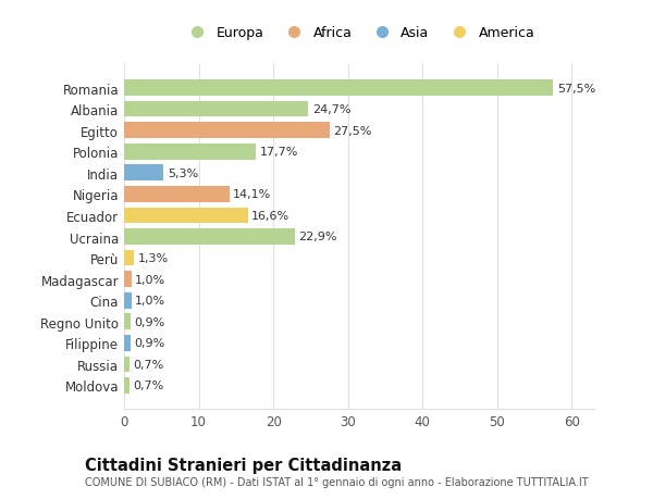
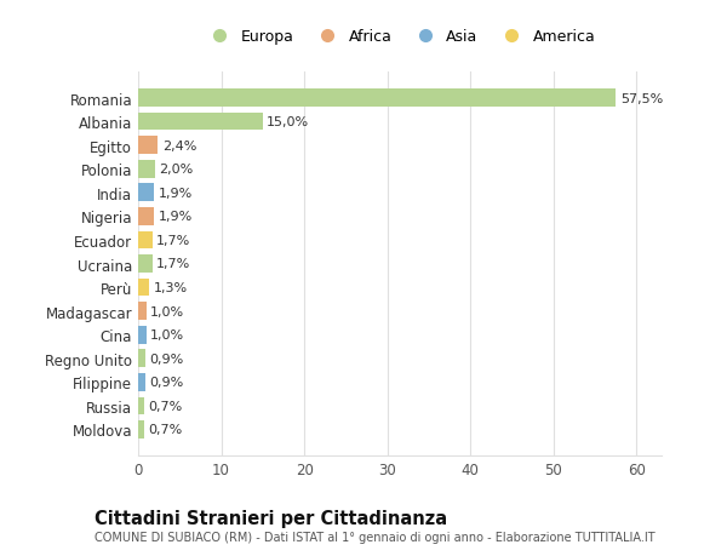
Albania: 24,7% -> 15,0%
Egitto: 27,5% -> 2,4%
Polonia: 17,7% -> 2,0%
India: 5,3% -> 1,9%
Nigeria: 14,1% -> 1,9%
Ecuador: 16,6% -> 1,7%
Ucraina: 22,9% -> 1,7%
